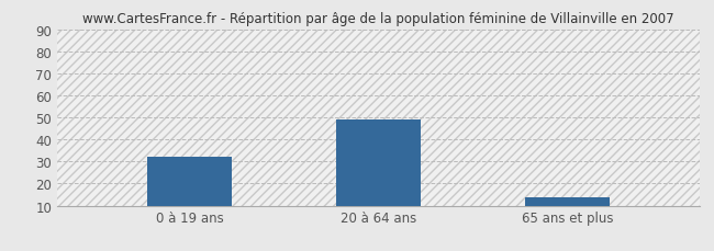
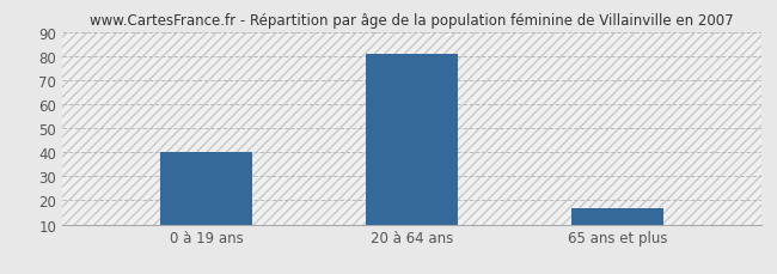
0 à 19 ans: 32 -> 40
20 à 64 ans: 49 -> 81
65 ans et plus: 14 -> 17
